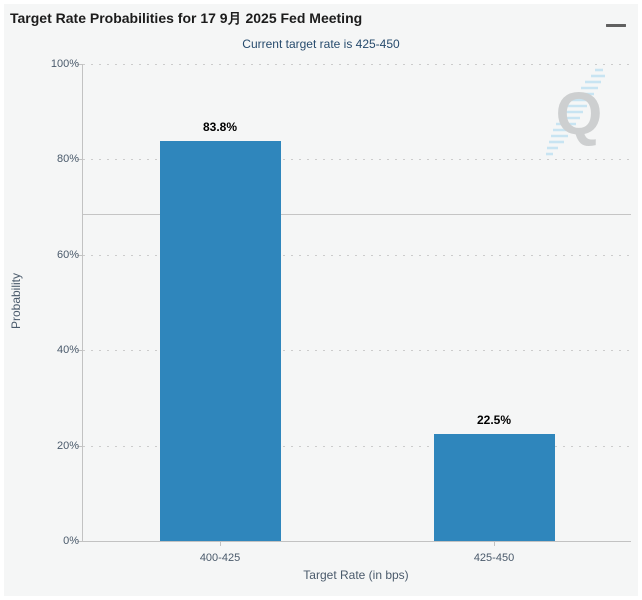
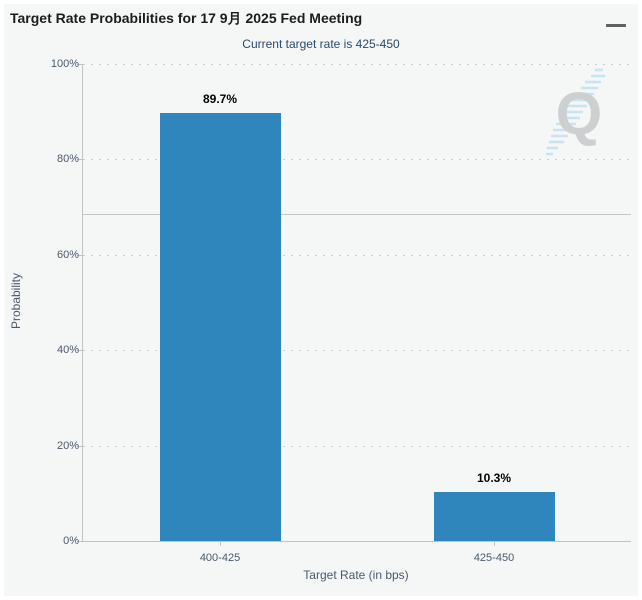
400-425: 83.8% -> 89.7%
425-450: 22.5% -> 10.3%
